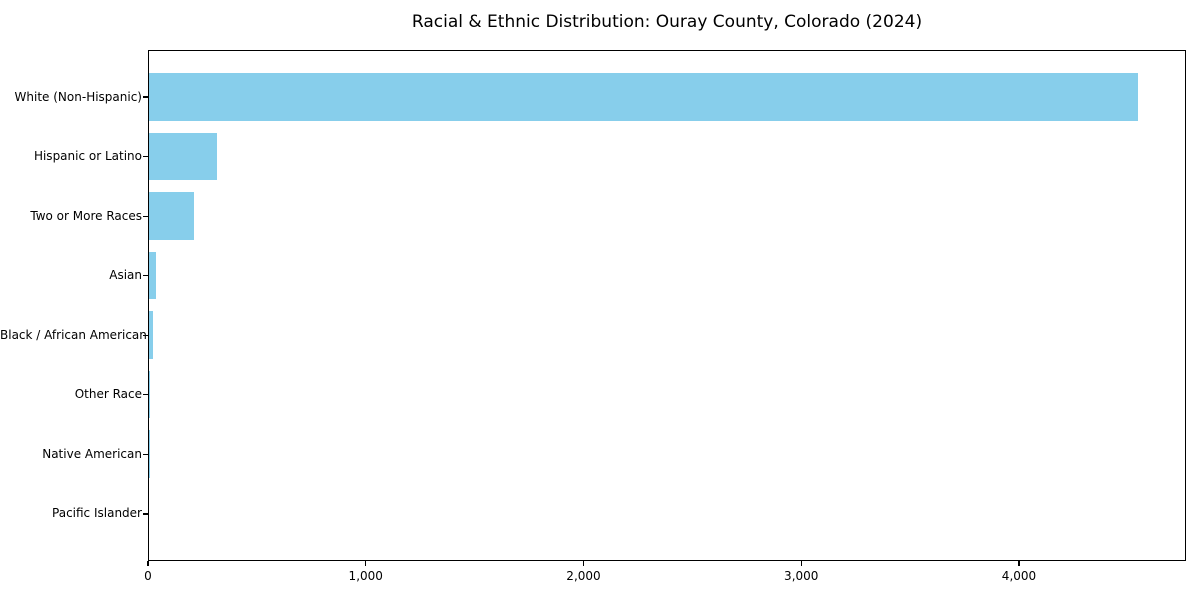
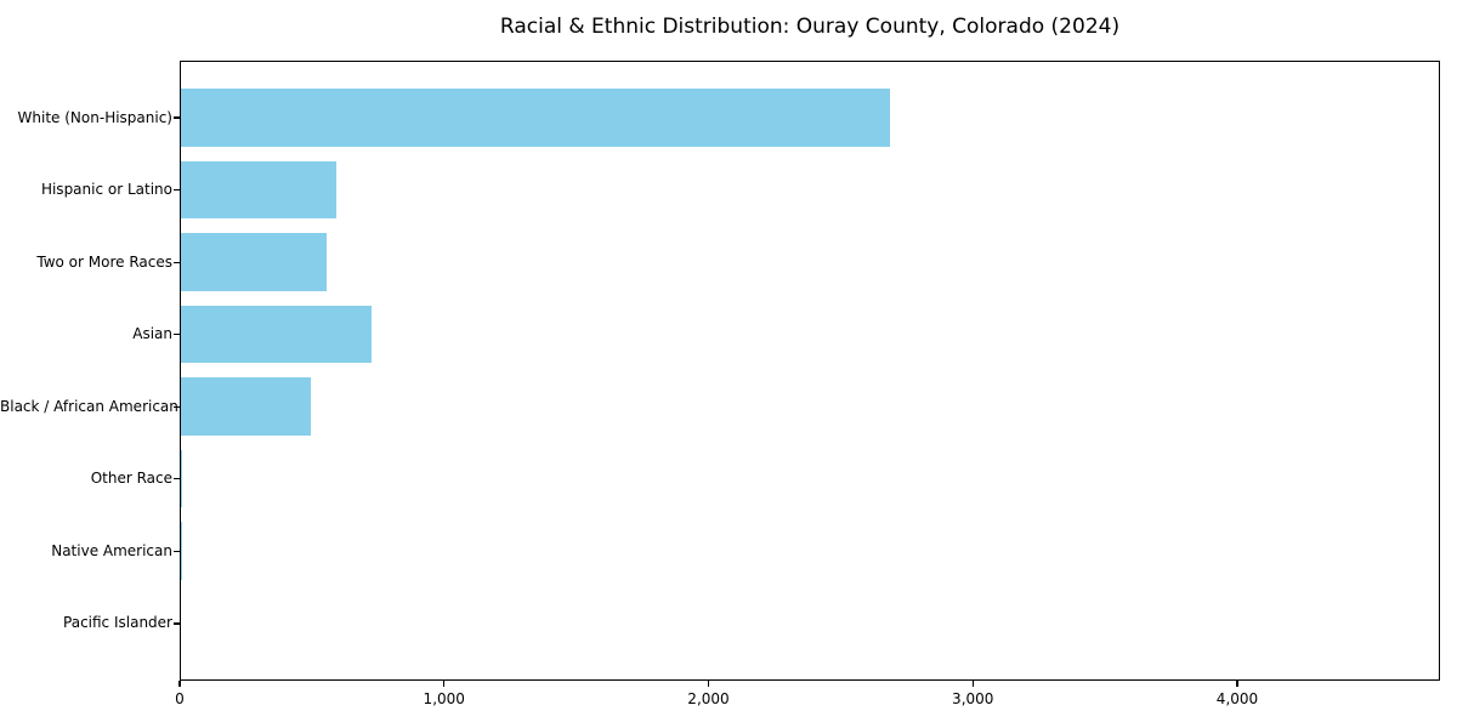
White (Non-Hispanic): 4540 -> 2680
Hispanic or Latino: 310 -> 590
Two or More Races: 200 -> 550
Asian: 30 -> 720
Black / African American: 20 -> 490
